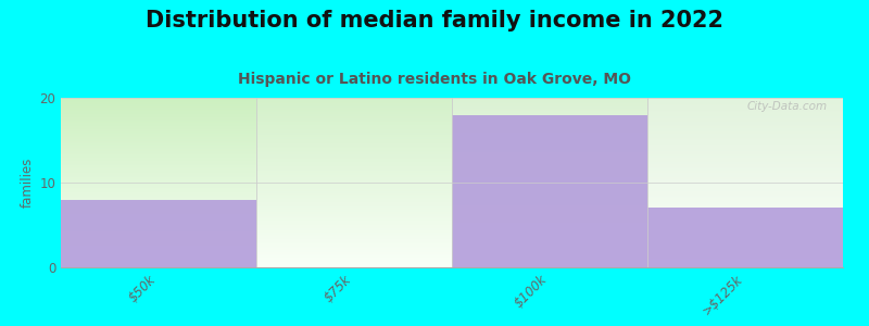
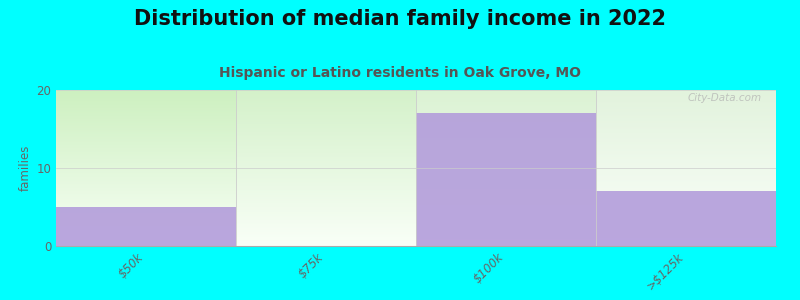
$50k: 8 -> 5
$100k: 18 -> 17
